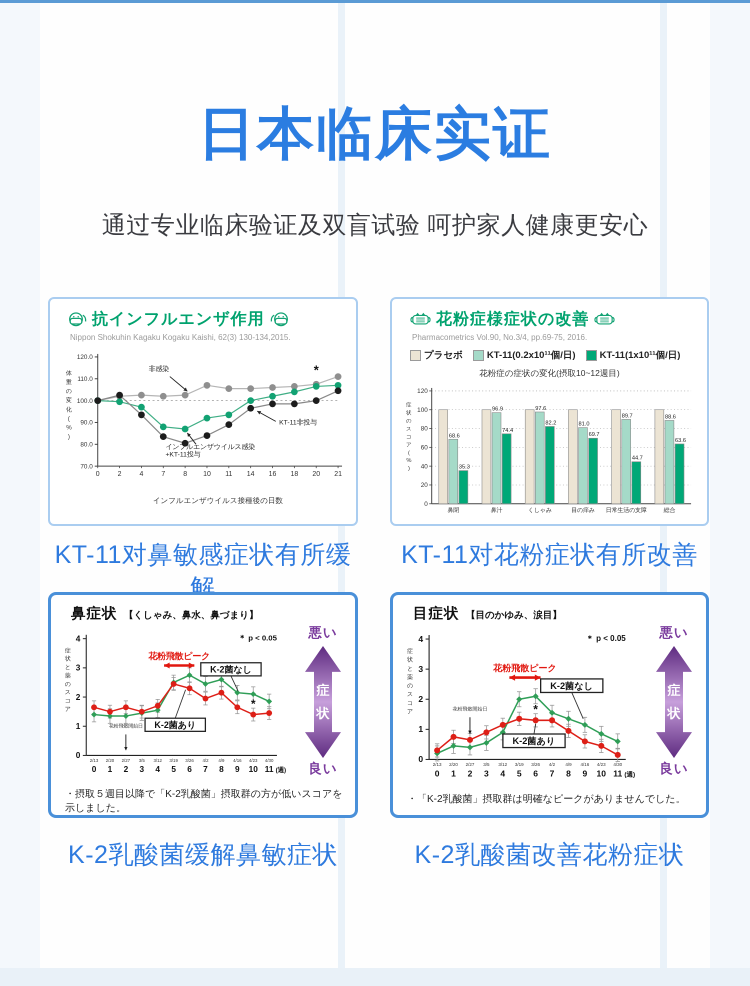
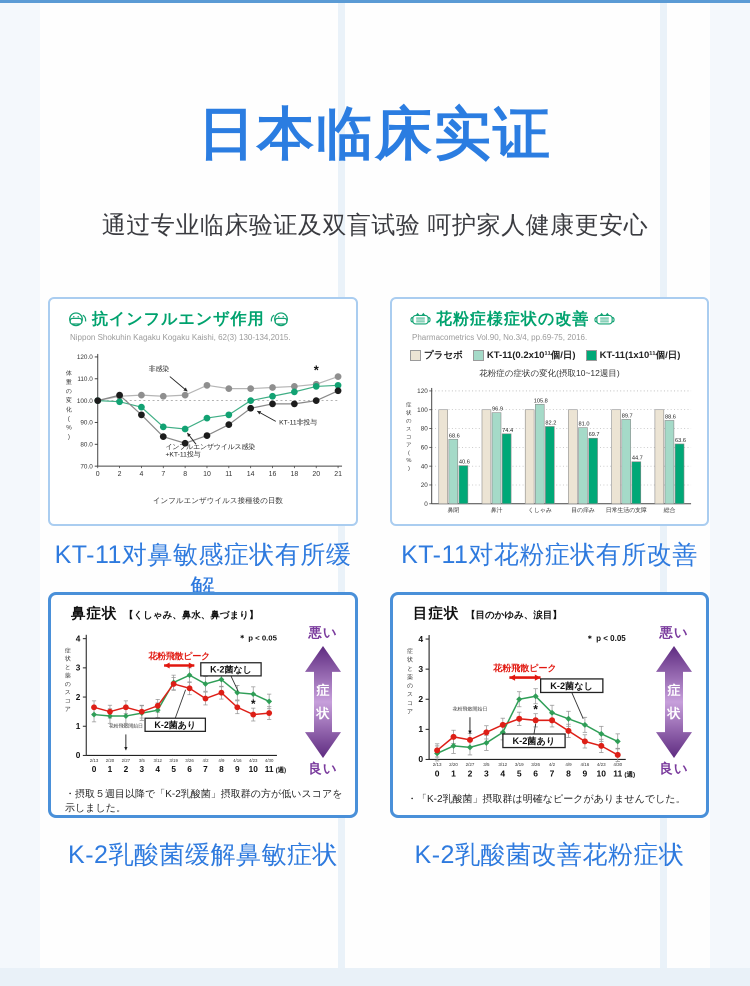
花粉症様症状の改善/KT-11(1x10¹¹個/日)/鼻閉: 35.3 -> 40.6
花粉症様症状の改善/KT-11(0.2x10¹¹個/日)/くしゃみ: 97.6 -> 105.8
